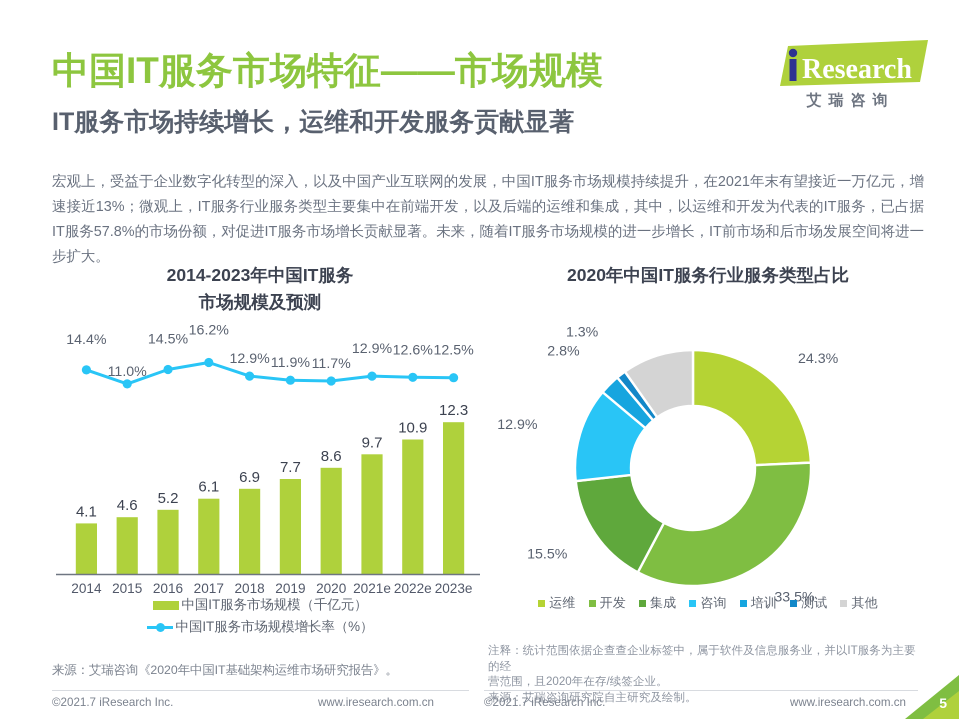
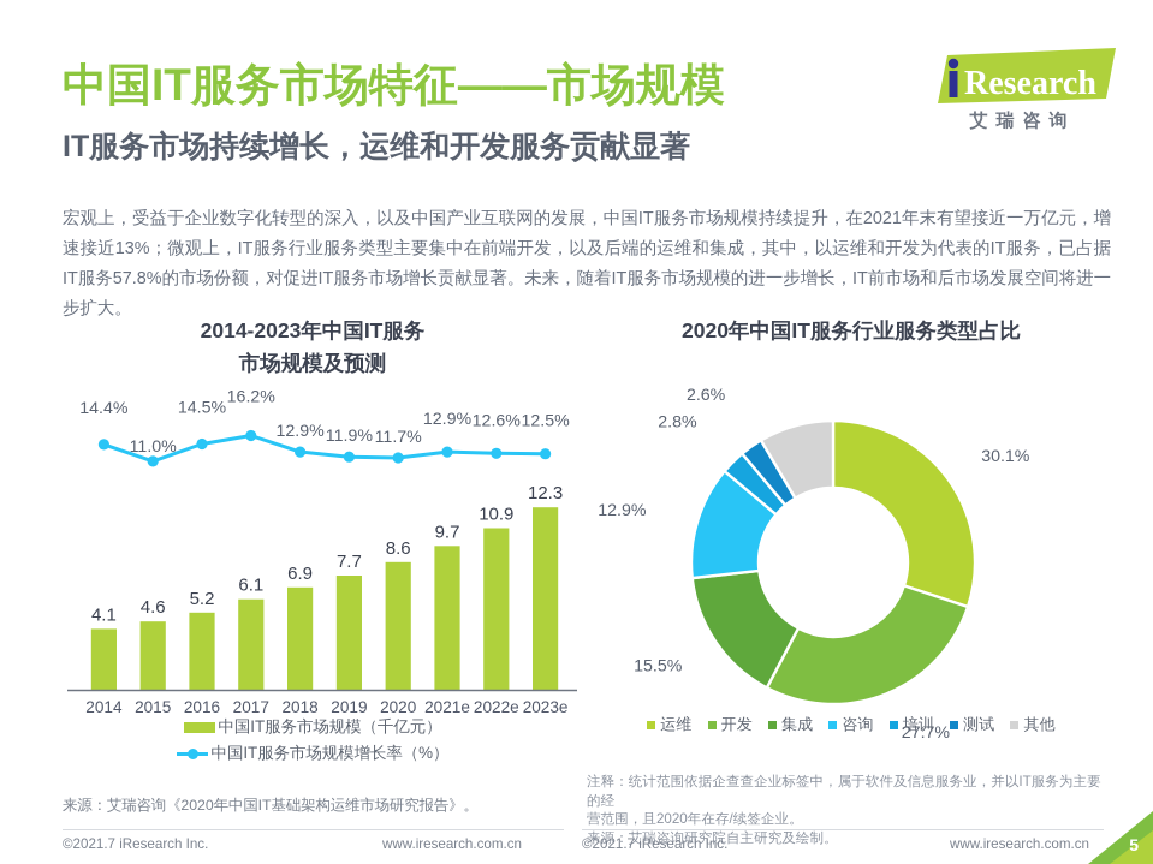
2020年中国IT服务行业服务类型占比/运维: 24.3% -> 30.1%
2020年中国IT服务行业服务类型占比/开发: 33.5% -> 27.7%
2020年中国IT服务行业服务类型占比/测试: 1.3% -> 2.6%
2020年中国IT服务行业服务类型占比/其他: 9.8% -> 8.5%
